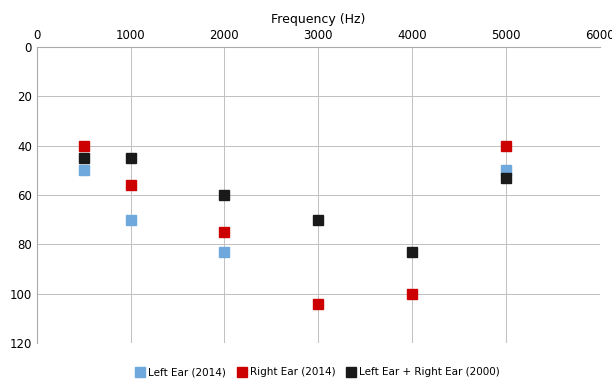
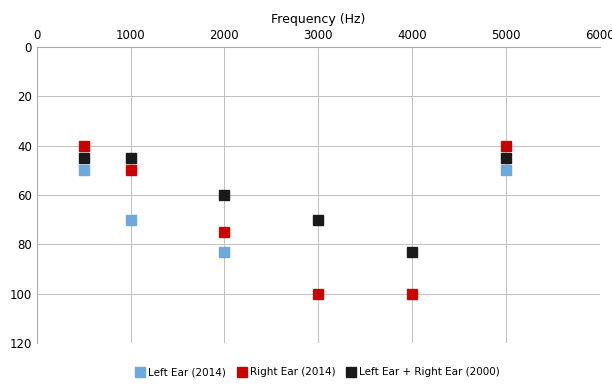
Right Ear (2014)/1000: 56 -> 50
Right Ear (2014)/3000: 104 -> 100
Left Ear + Right Ear (2000)/5000: 53 -> 45
